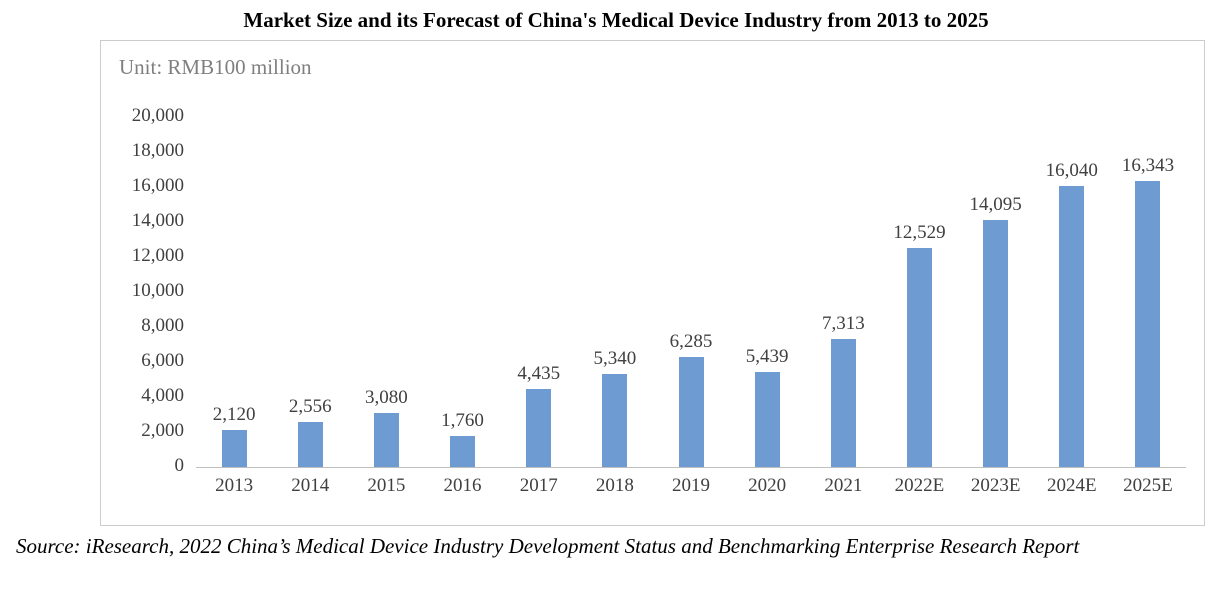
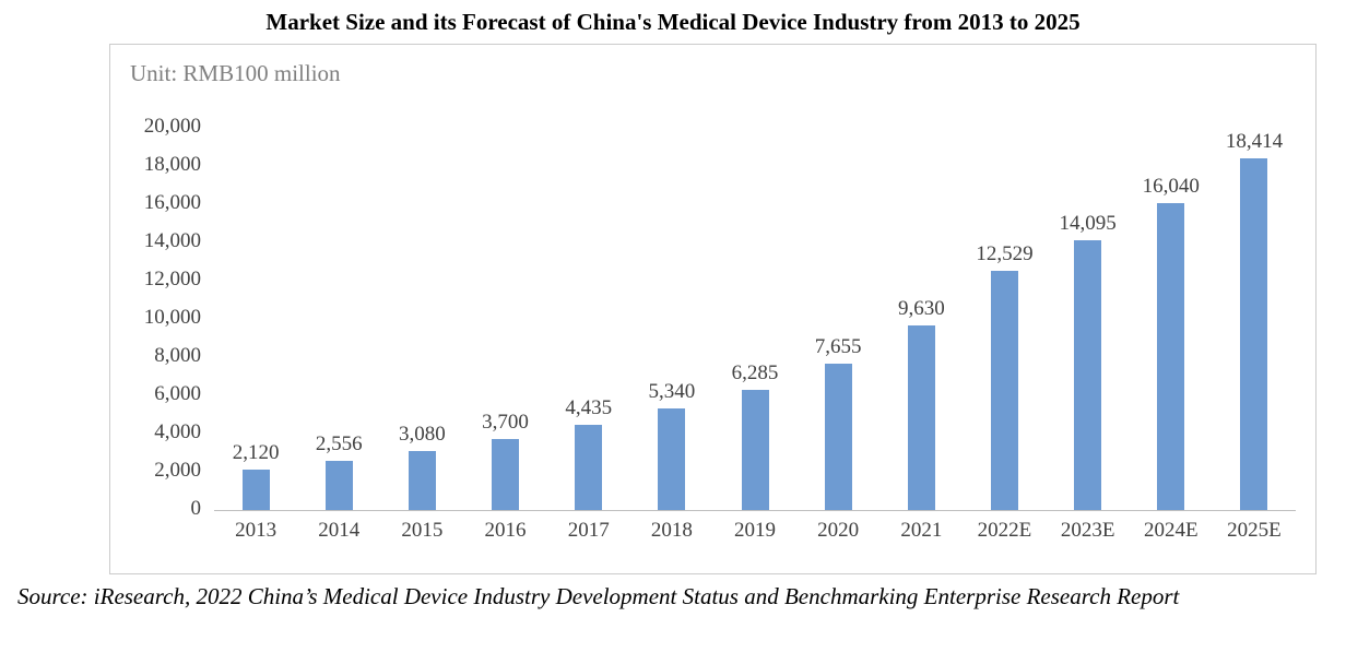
2016: 1,760 -> 3,700
2020: 5,439 -> 7,655
2021: 7,313 -> 9,630
2025E: 16,343 -> 18,414
